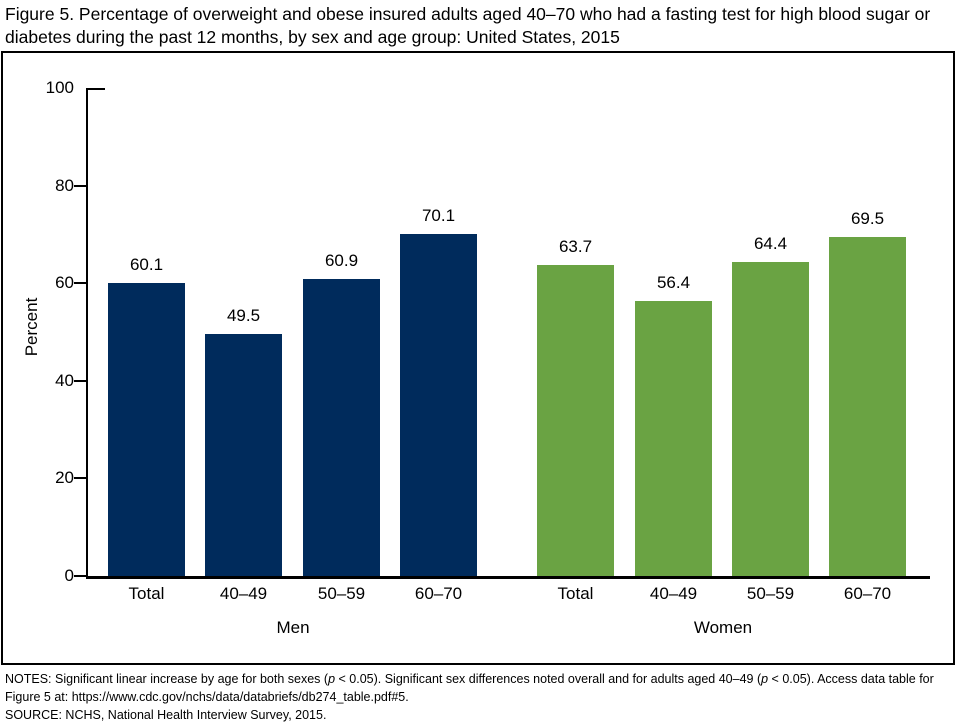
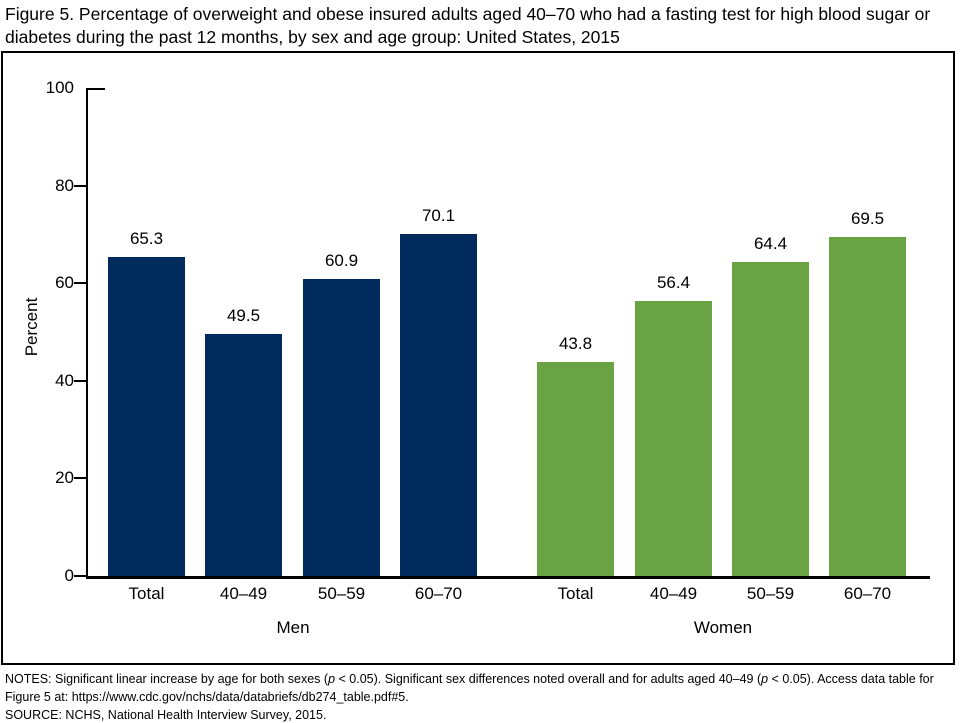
Men/Total: 60.1 -> 65.3
Women/Total: 63.7 -> 43.8
